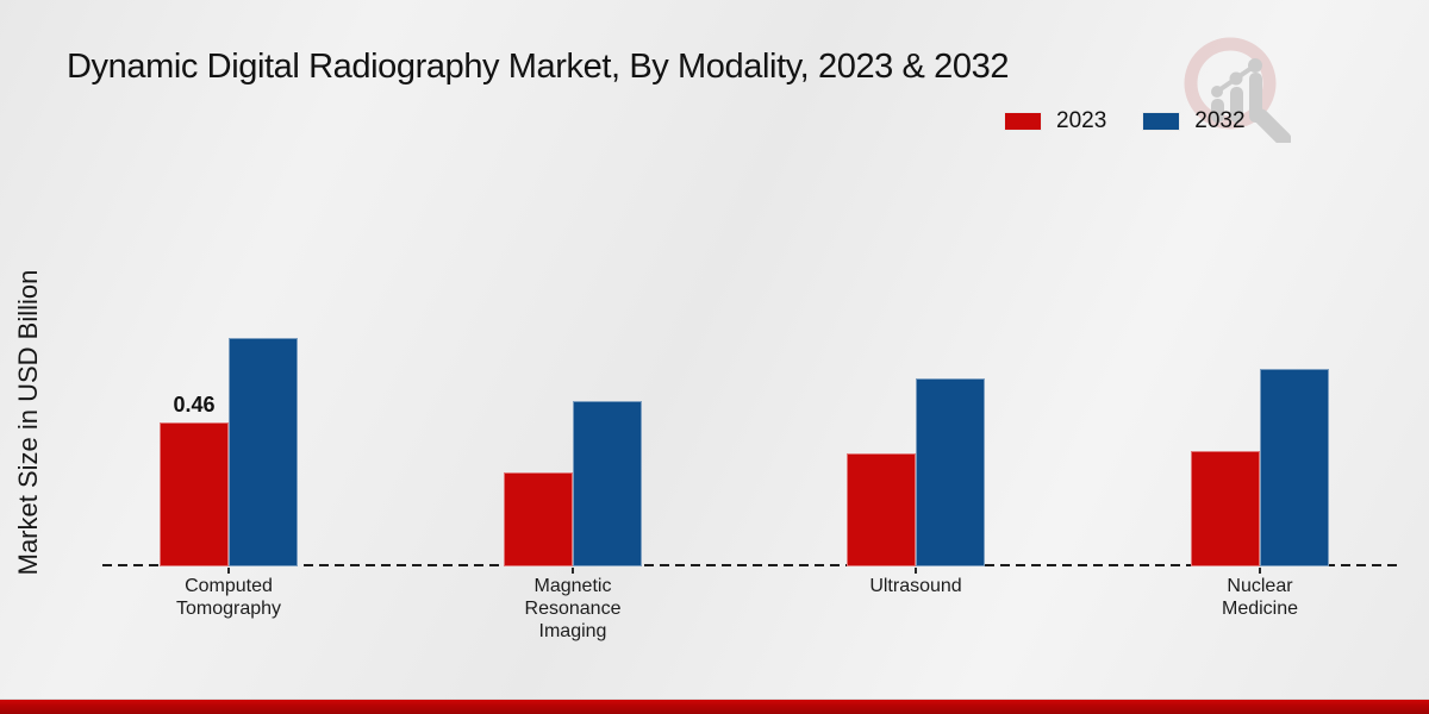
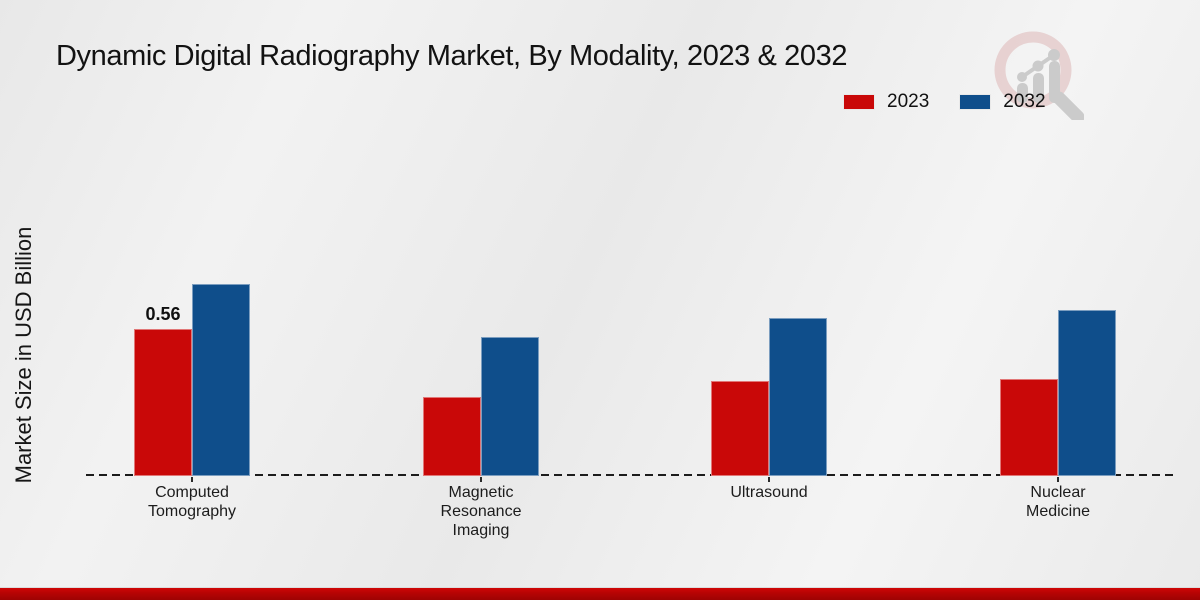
2023/Computed Tomography: 0.46 -> 0.56
